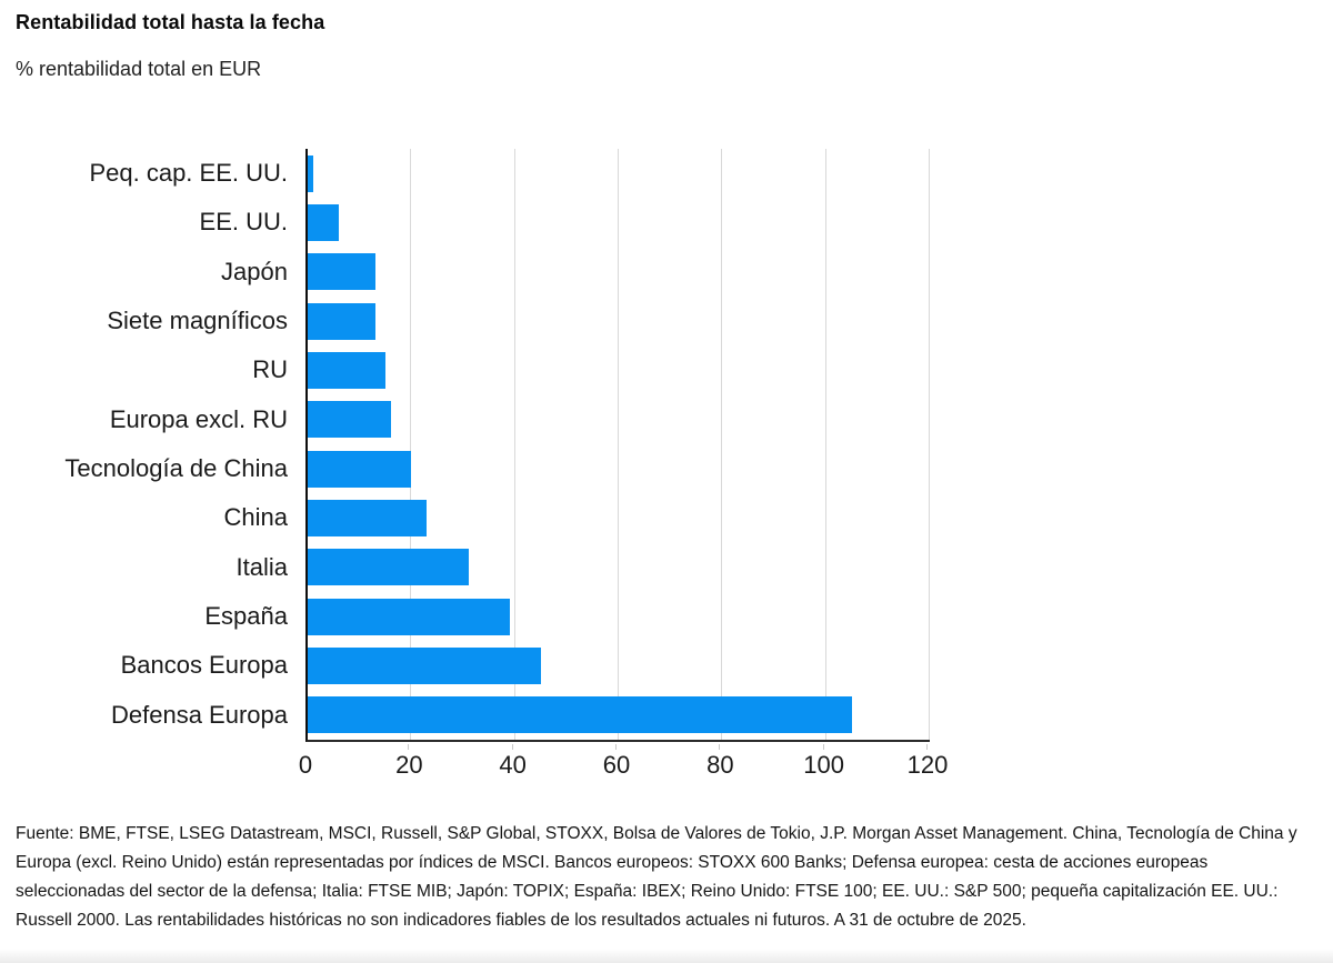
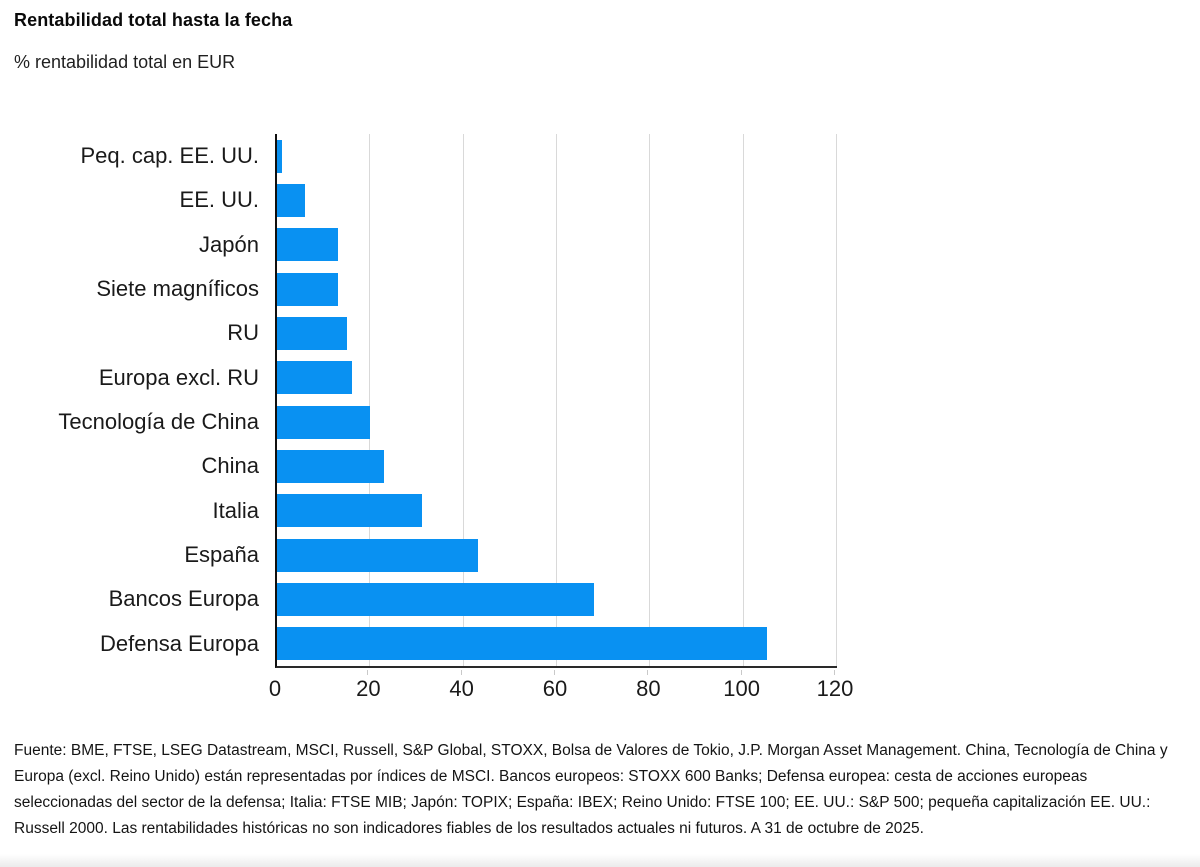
España: 39 -> 43
Bancos Europa: 45 -> 68
